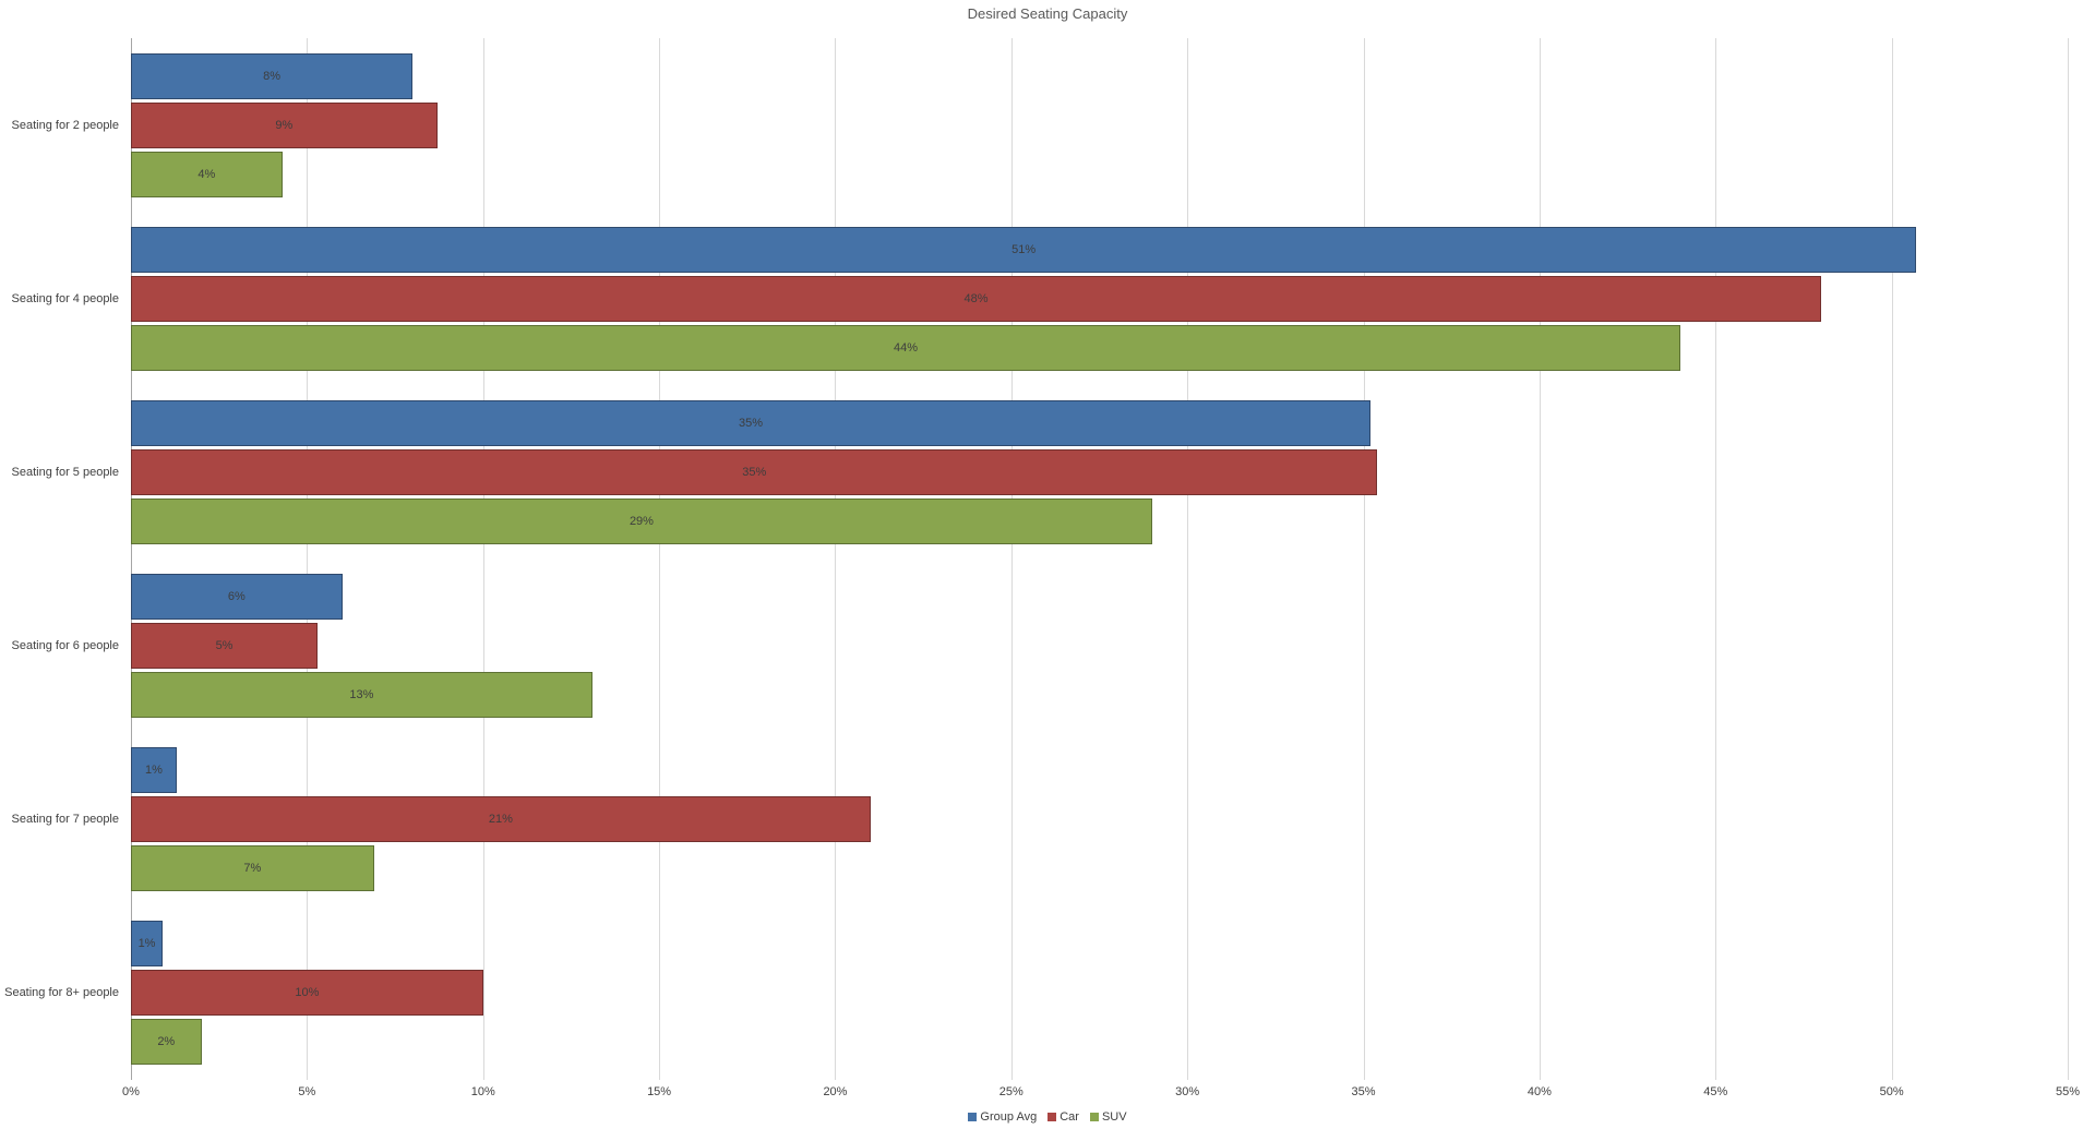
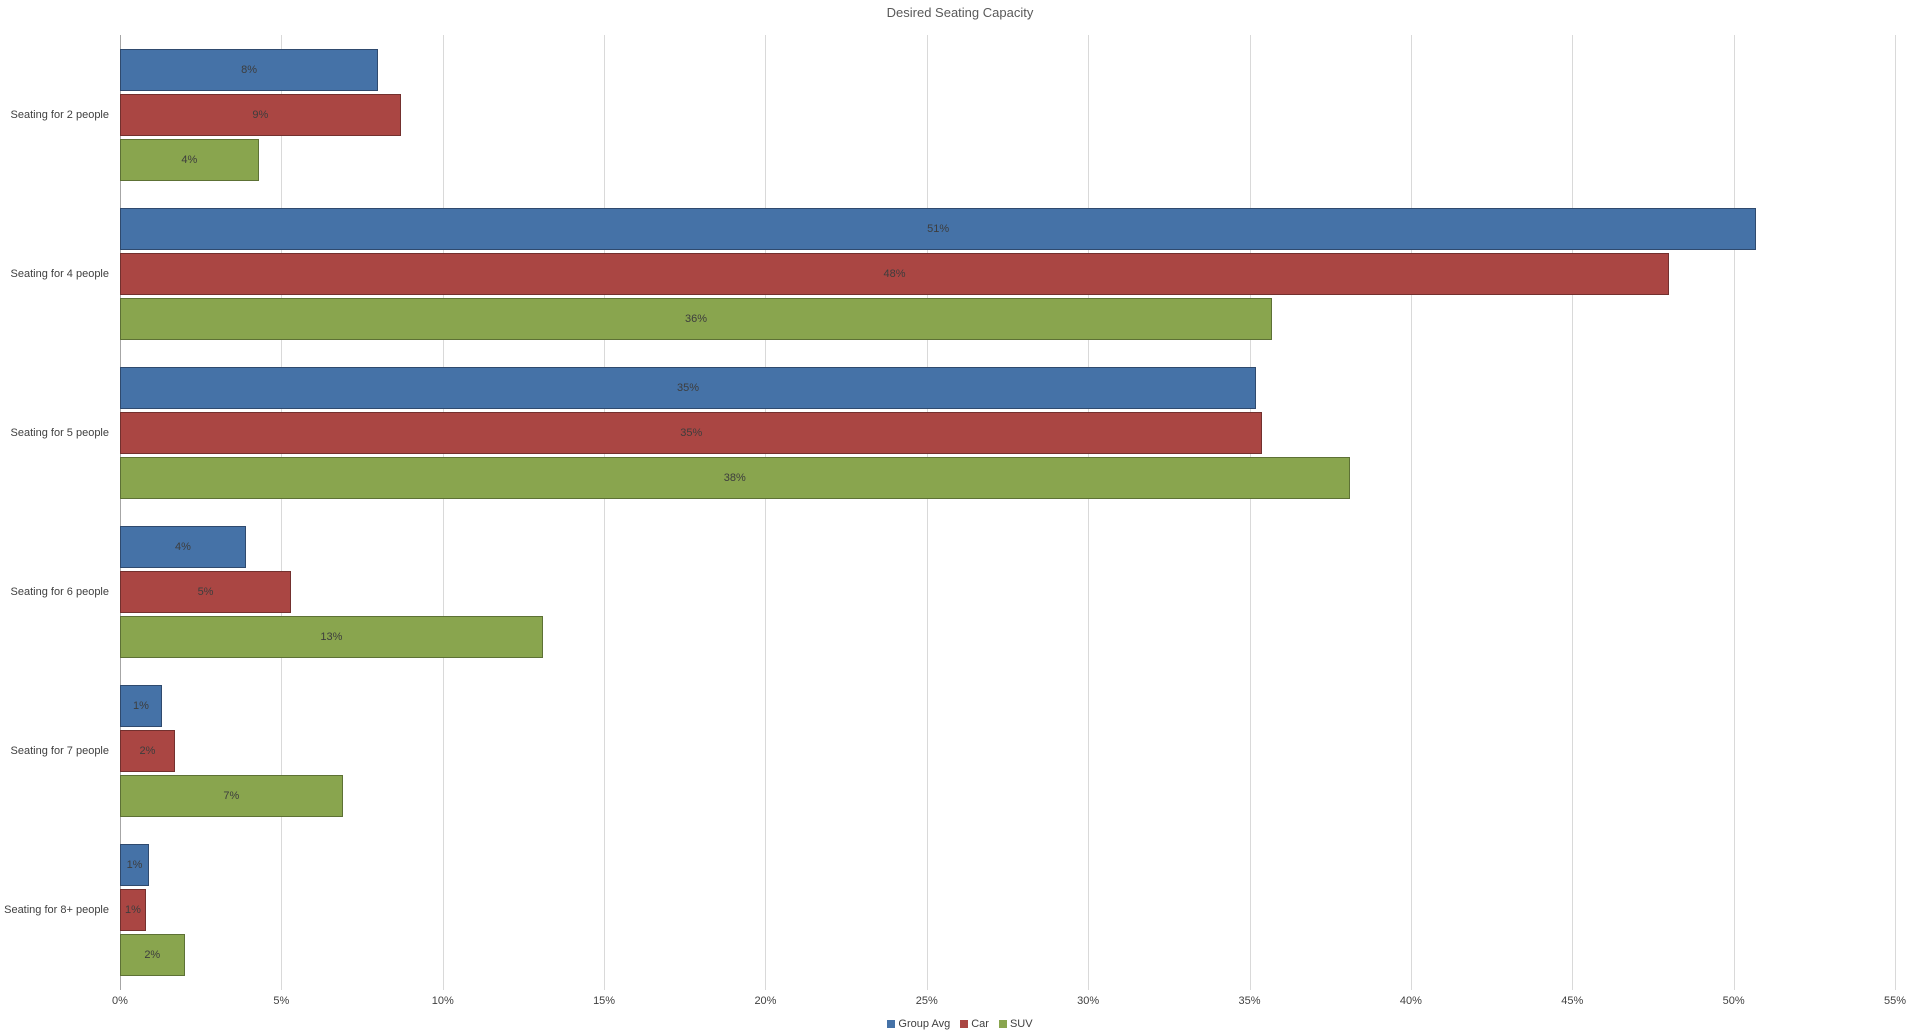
SUV/Seating for 4 people: 44% -> 36%
SUV/Seating for 5 people: 29% -> 38%
Group Avg/Seating for 6 people: 6% -> 4%
Car/Seating for 7 people: 21% -> 2%
Car/Seating for 8+ people: 10% -> 1%
